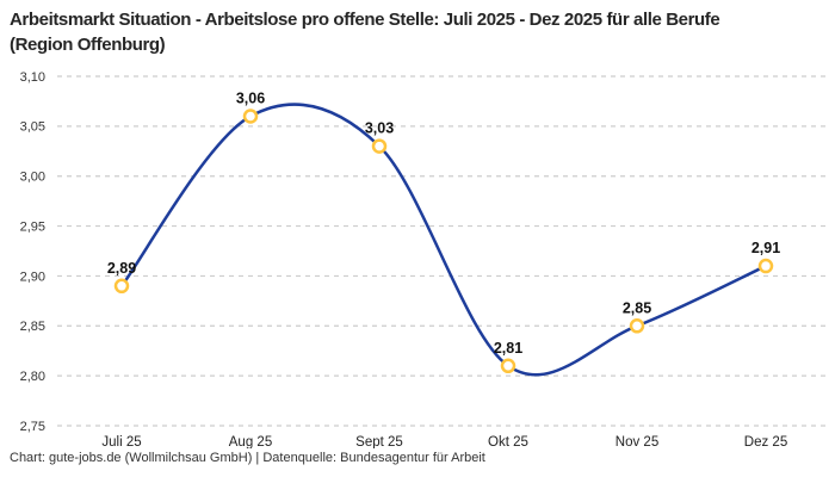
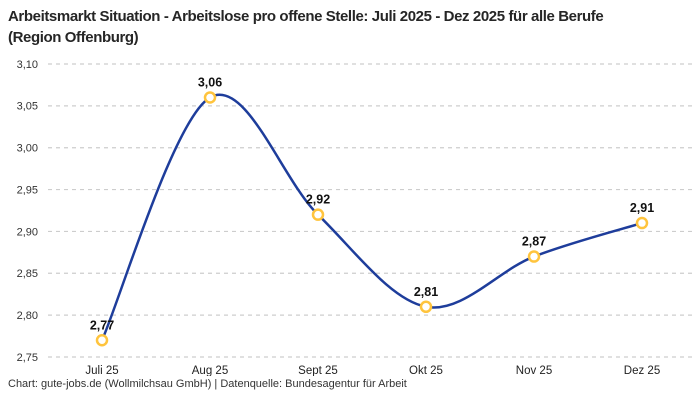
Juli 25: 2,89 -> 2,77
Sept 25: 3,03 -> 2,92
Nov 25: 2,85 -> 2,87
